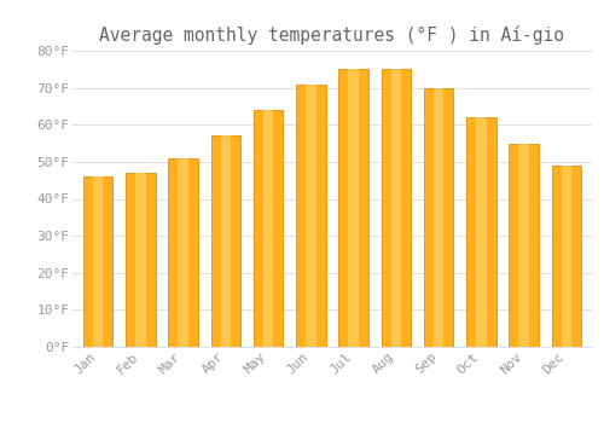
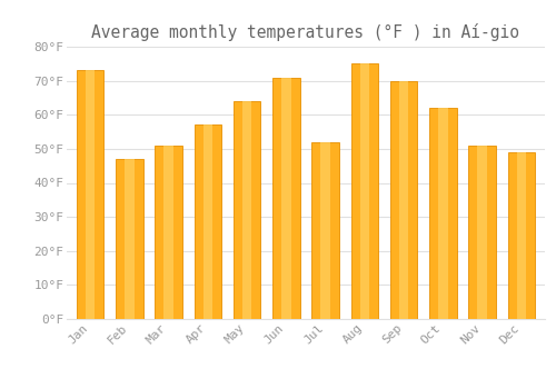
Jan: 46°F -> 73°F
Jul: 75°F -> 52°F
Nov: 55°F -> 51°F
